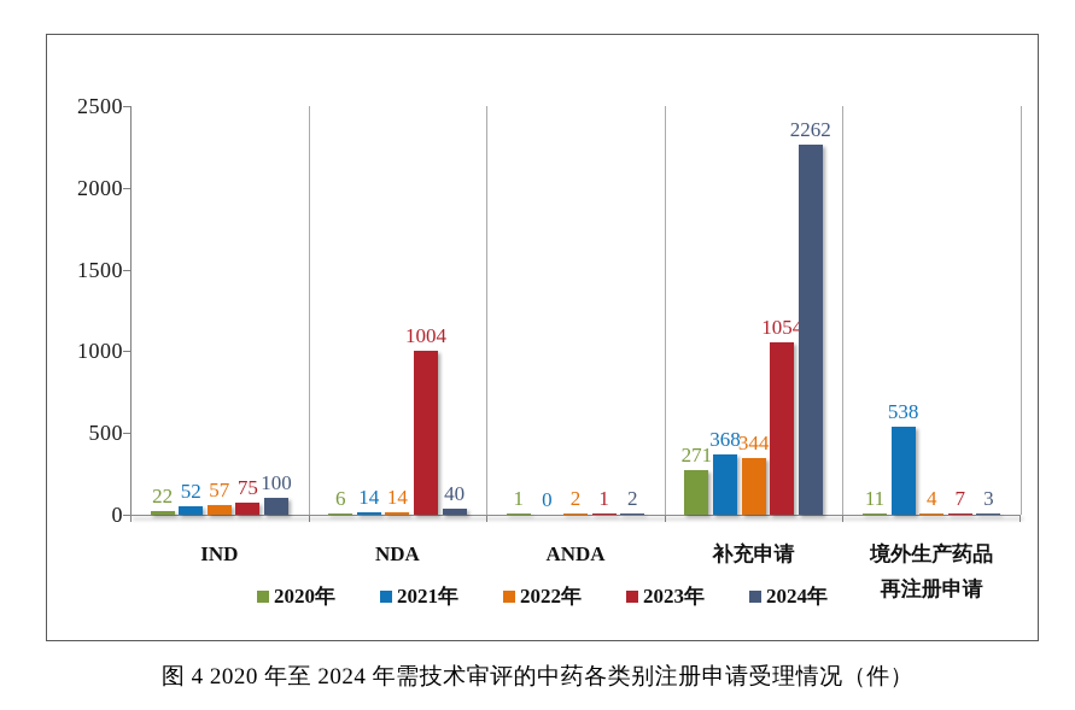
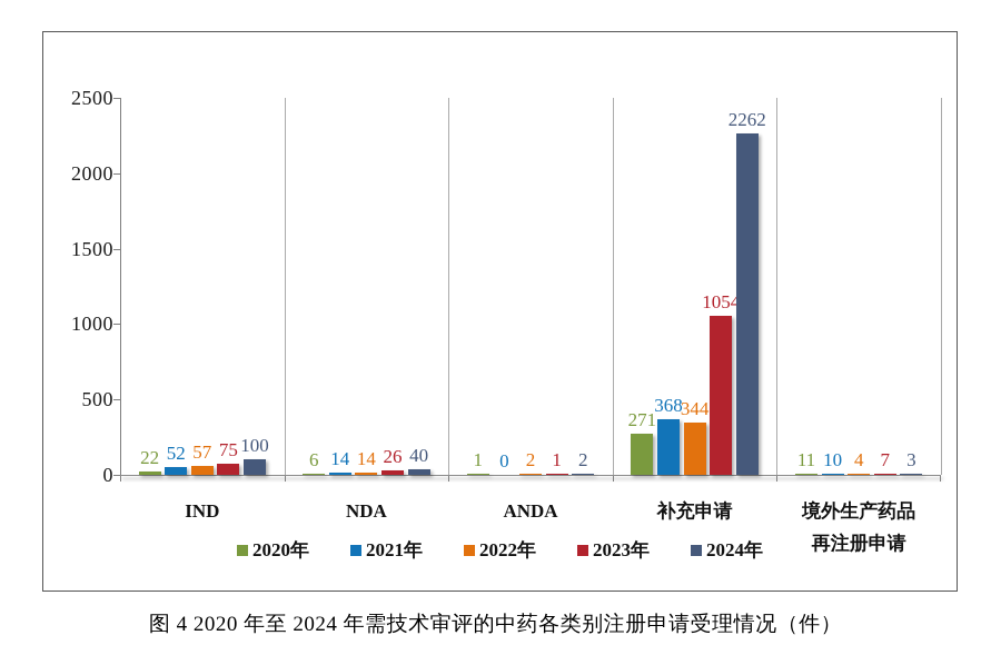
2023年/NDA: 1004 -> 26
2021年/境外生产药品再注册申请: 538 -> 10
